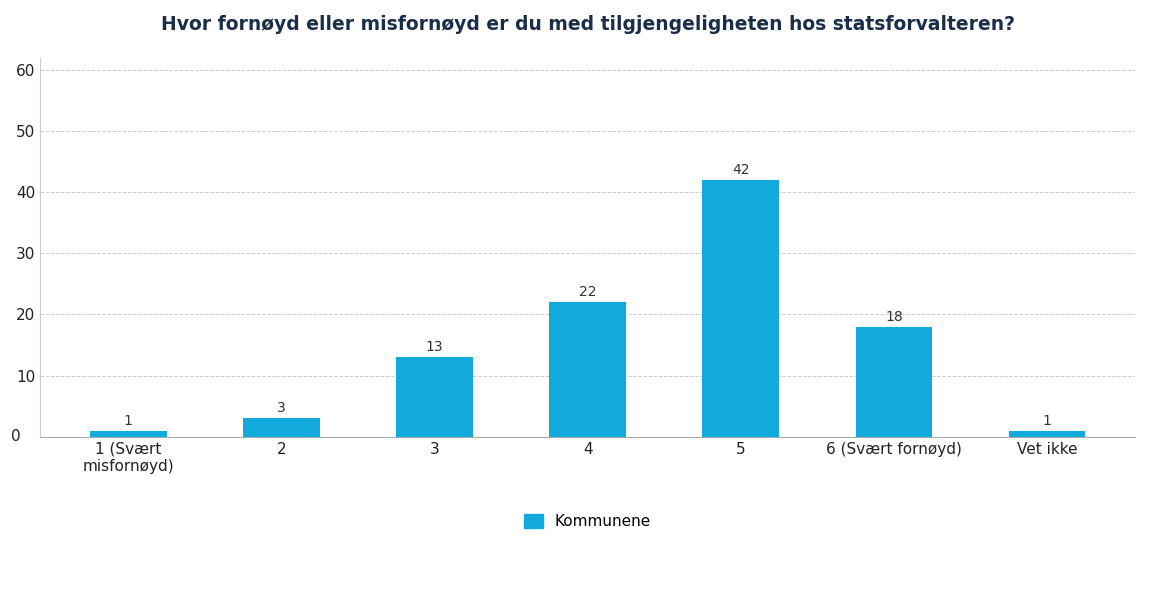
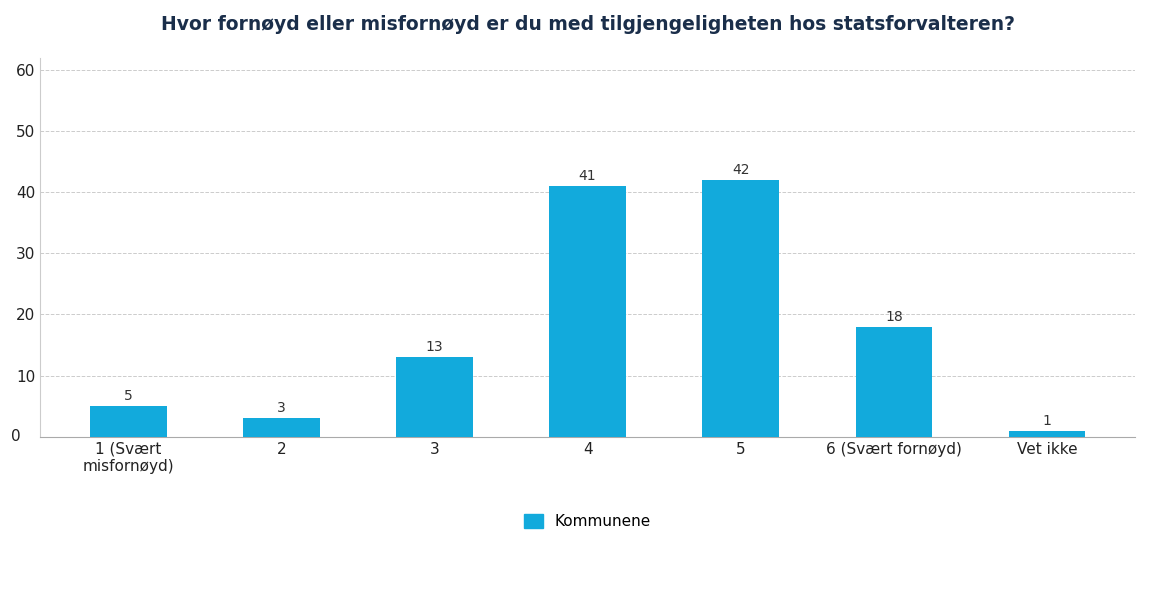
1 (Svært misfornøyd): 1 -> 5
4: 22 -> 41
